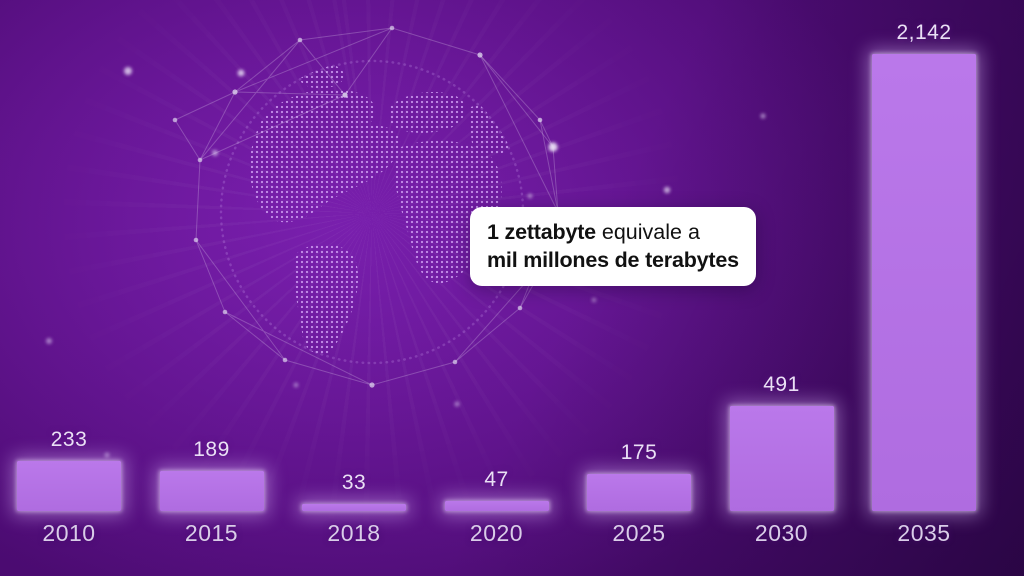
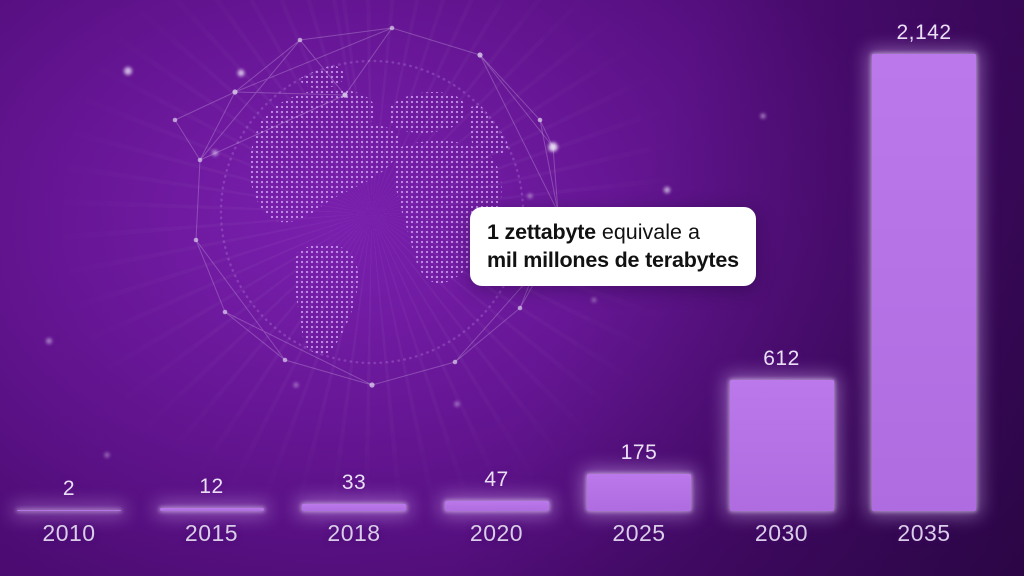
2010: 233 -> 2
2015: 189 -> 12
2030: 491 -> 612
